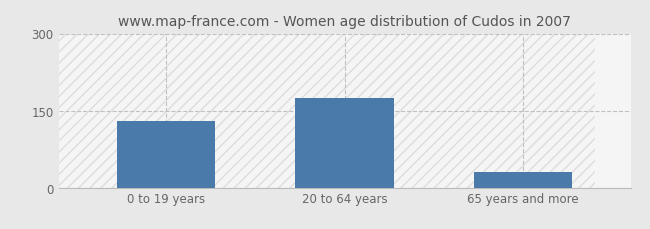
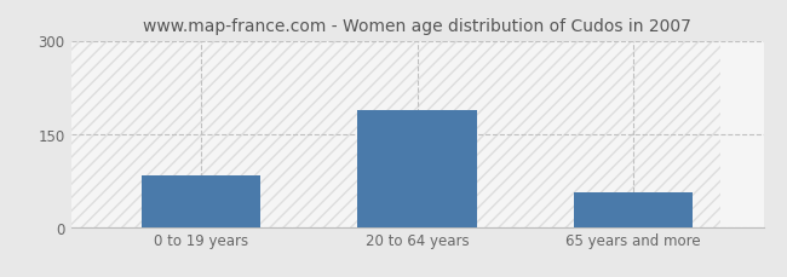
0 to 19 years: 130 -> 82
20 to 64 years: 175 -> 188
65 years and more: 30 -> 56
